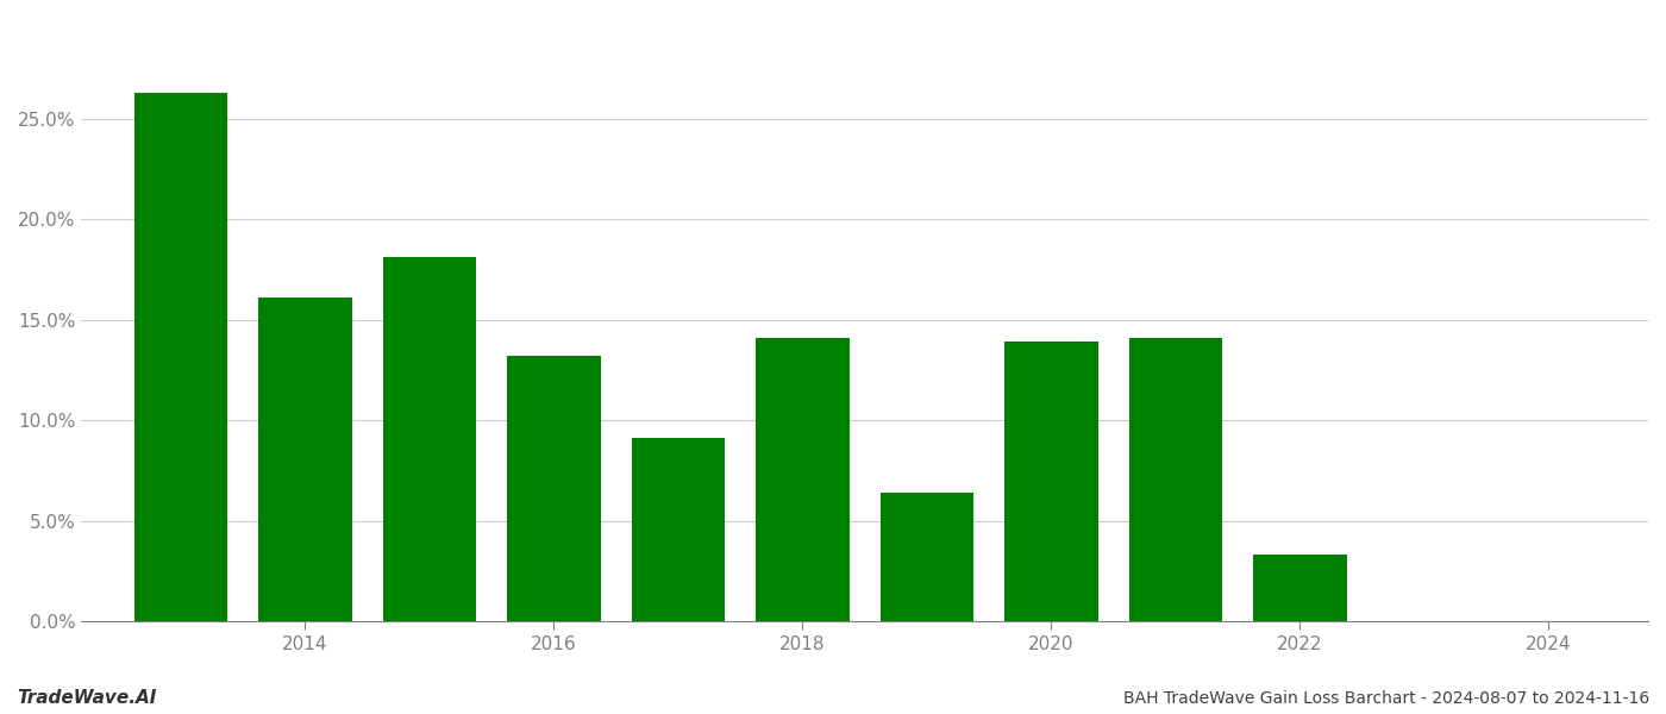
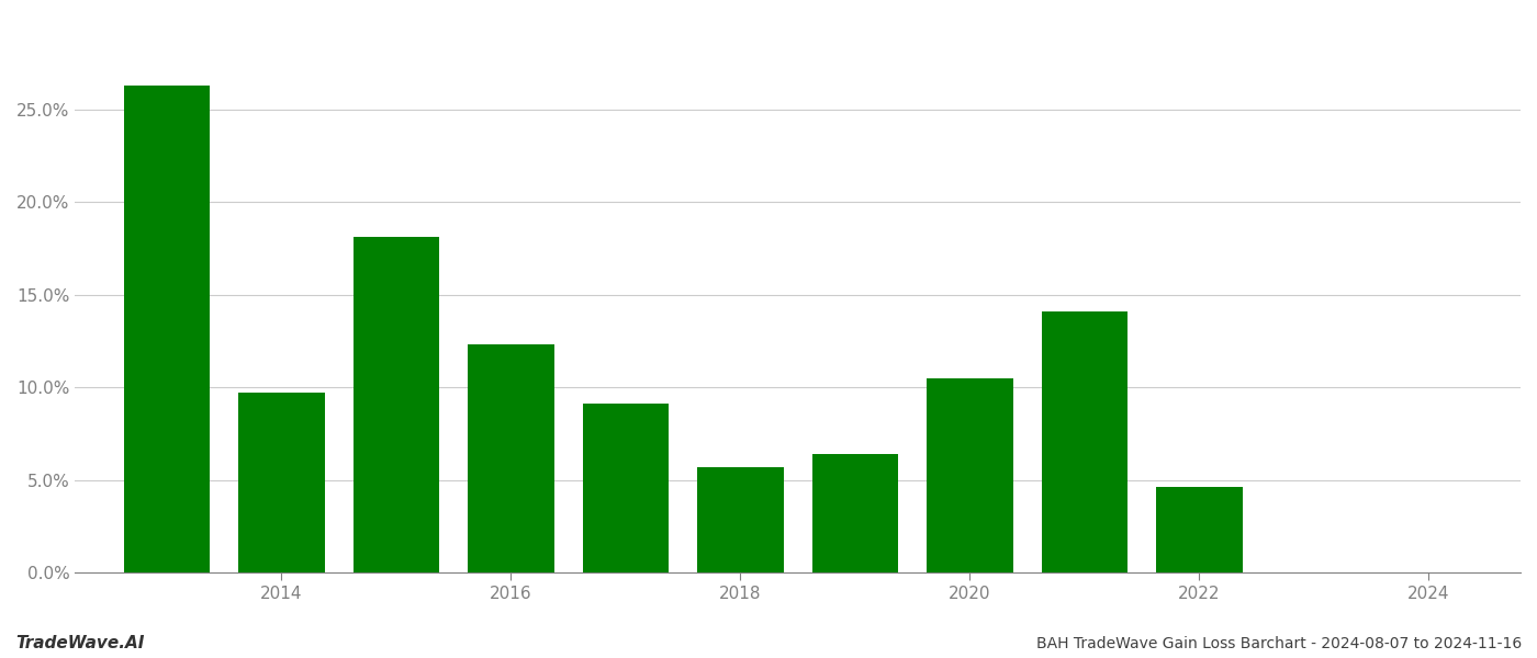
2014: 16.1% -> 9.7%
2016: 13.2% -> 12.3%
2018: 14.1% -> 5.7%
2020: 13.9% -> 10.5%
2022: 3.3% -> 4.6%
